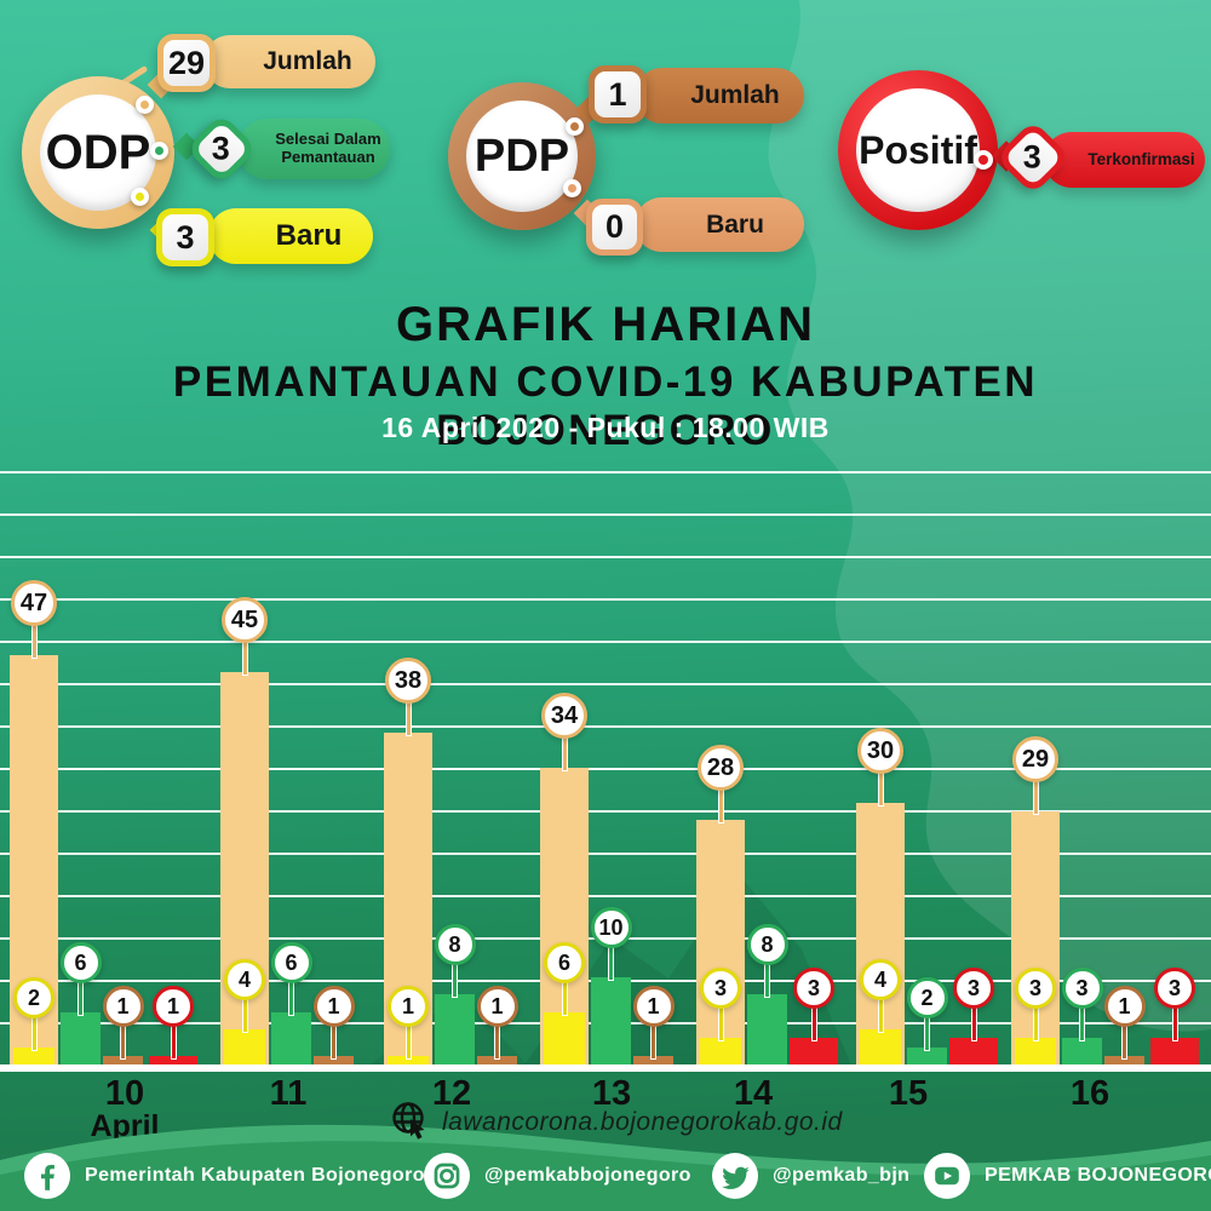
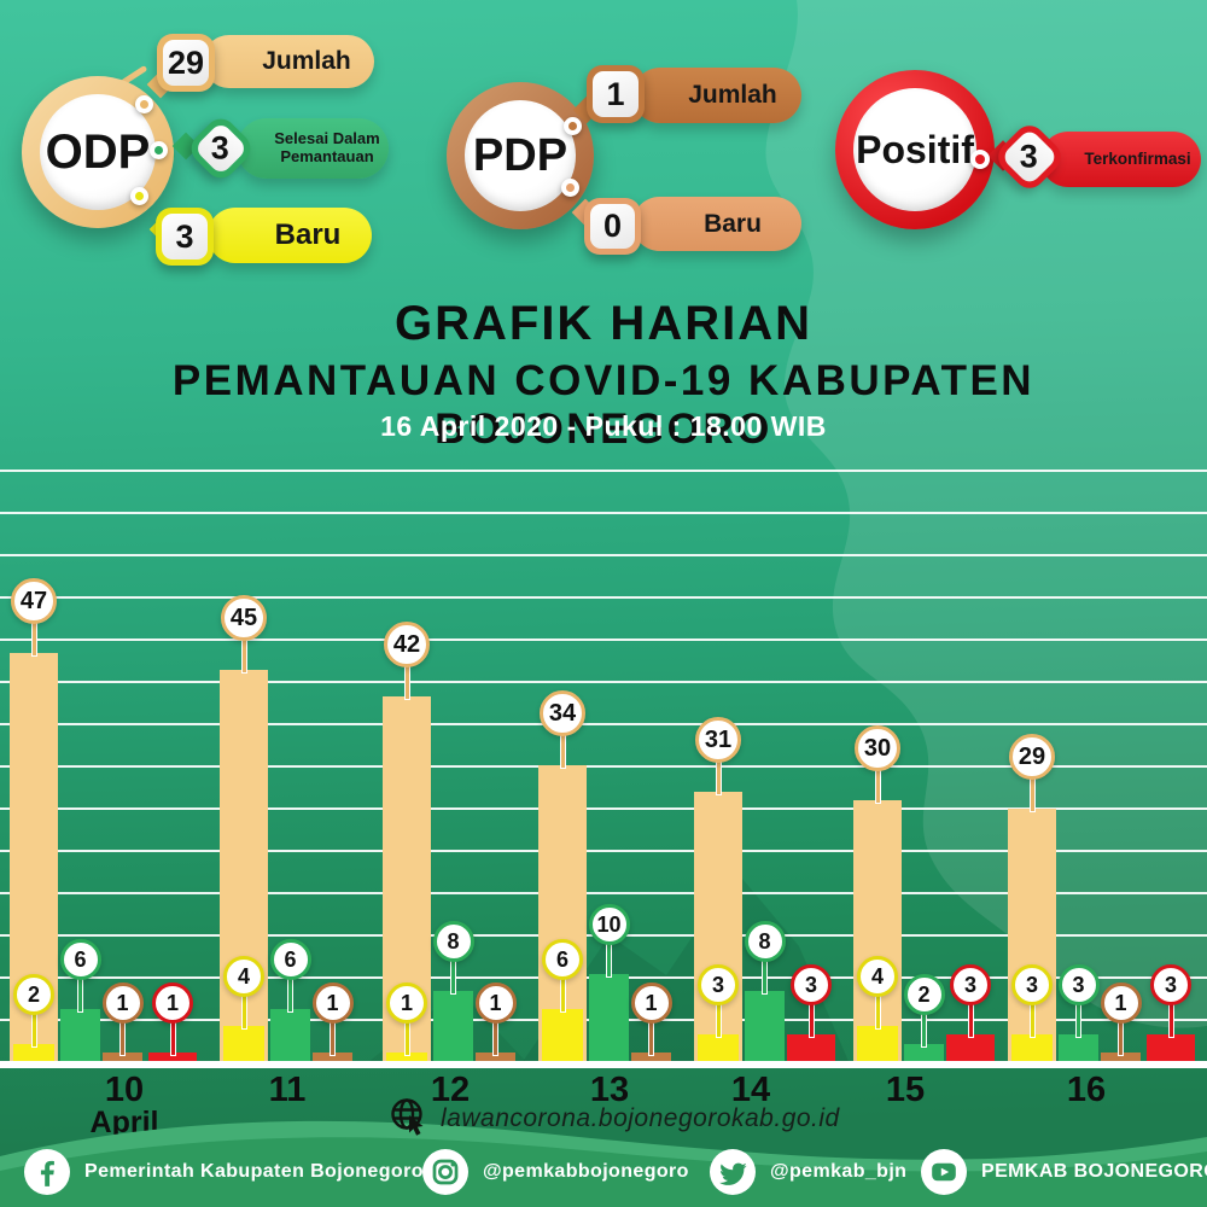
ODP Jumlah/12: 38 -> 42
ODP Jumlah/14: 28 -> 31
